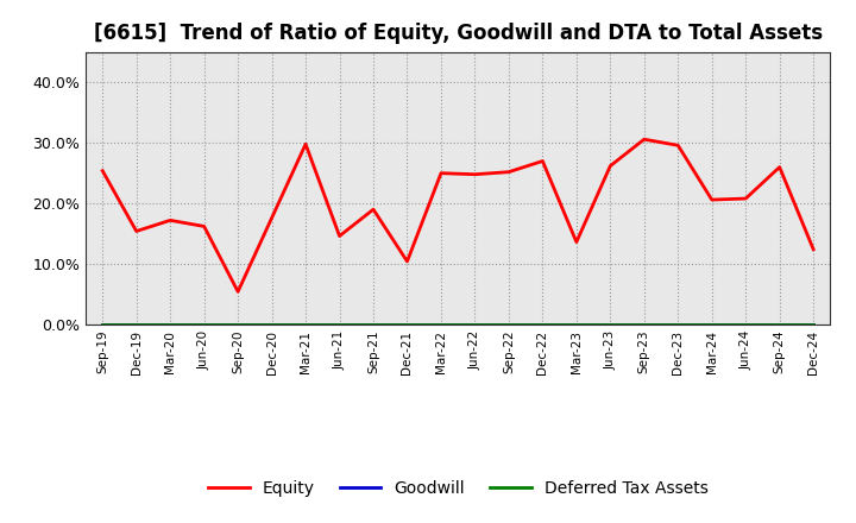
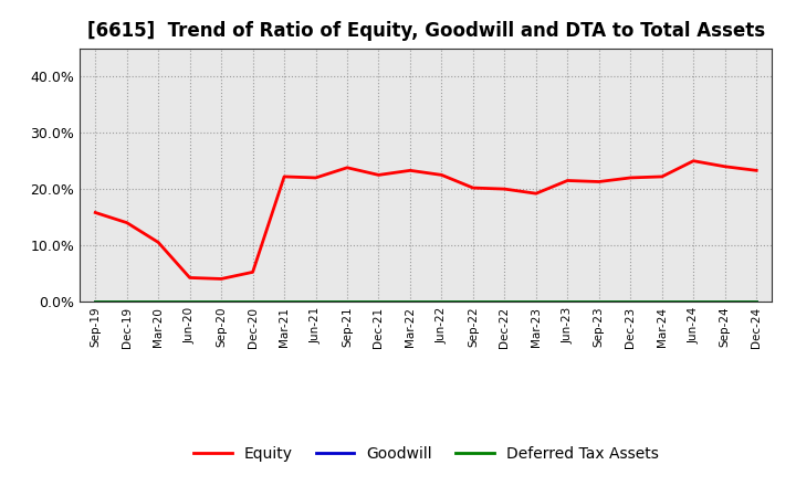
Equity/Sep-19: 25.4% -> 15.8%
Equity/Dec-19: 15.4% -> 14.0%
Equity/Mar-20: 17.2% -> 10.5%
Equity/Jun-20: 16.2% -> 4.2%
Equity/Sep-20: 5.4% -> 4.0%
Equity/Dec-20: 17.6% -> 5.2%
Equity/Mar-21: 29.8% -> 22.2%
Equity/Jun-21: 14.6% -> 22.0%
Equity/Sep-21: 19.0% -> 23.8%
Equity/Dec-21: 10.4% -> 22.5%
Equity/Mar-22: 25.0% -> 23.3%
Equity/Jun-22: 24.8% -> 22.5%
Equity/Sep-22: 25.2% -> 20.2%
Equity/Dec-22: 27.0% -> 20.0%
Equity/Mar-23: 13.6% -> 19.2%
Equity/Jun-23: 26.2% -> 21.5%
Equity/Sep-23: 30.6% -> 21.3%
Equity/Dec-23: 29.6% -> 22.0%
Equity/Mar-24: 20.6% -> 22.2%
Equity/Jun-24: 20.8% -> 25.0%
Equity/Sep-24: 26.0% -> 24.0%
Equity/Dec-24: 12.4% -> 23.3%
